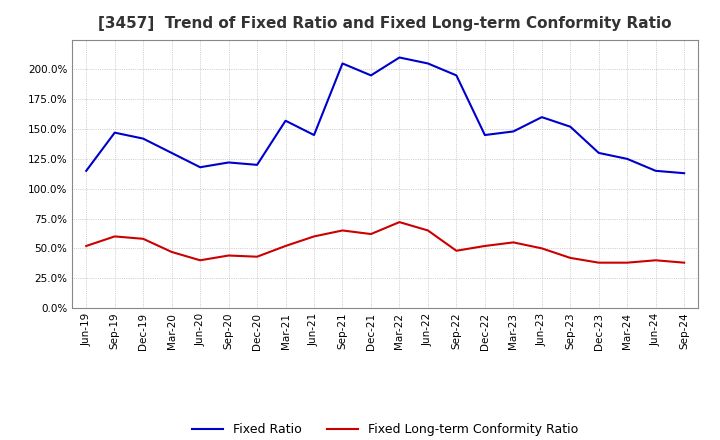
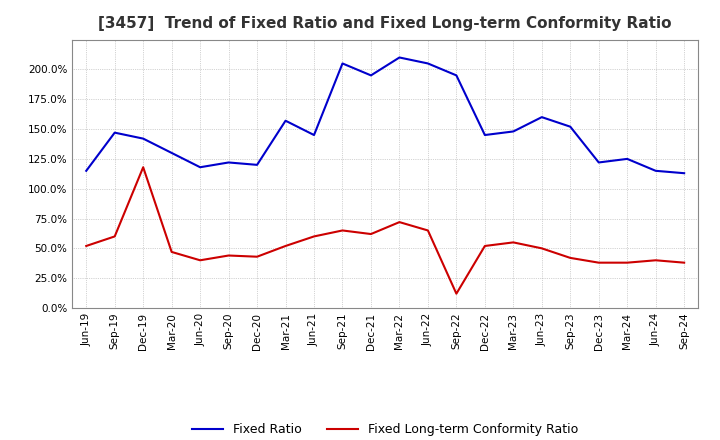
Fixed Long-term Conformity Ratio/Dec-19: 58% -> 118%
Fixed Long-term Conformity Ratio/Sep-22: 48% -> 12%
Fixed Ratio/Dec-23: 130% -> 122%
